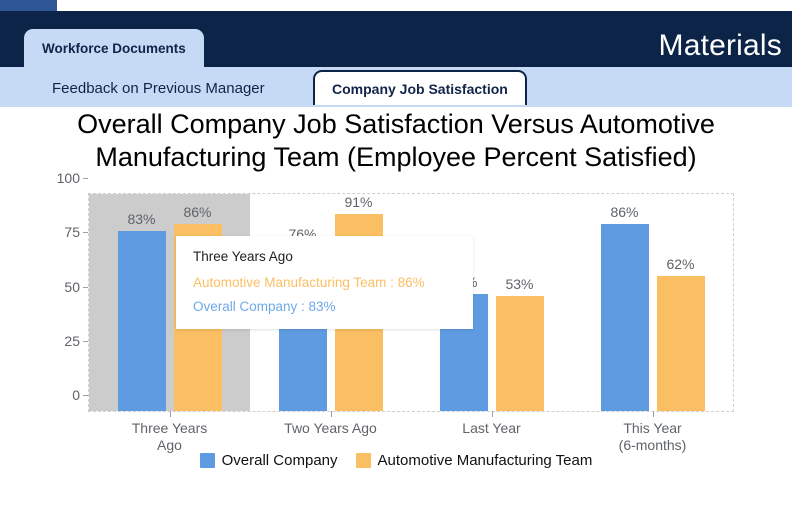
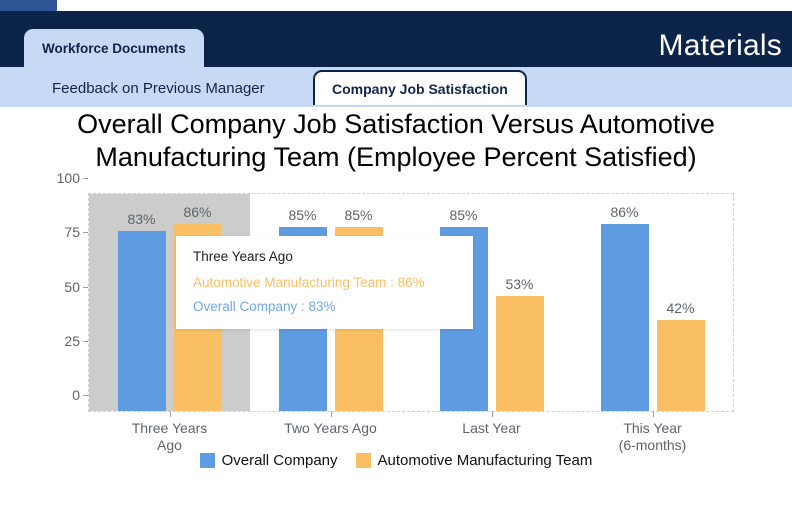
Overall Company/Two Years Ago: 76% -> 85%
Automotive Manufacturing Team/Two Years Ago: 91% -> 85%
Overall Company/Last Year: 54% -> 85%
Automotive Manufacturing Team/This Year (6-months): 62% -> 42%
